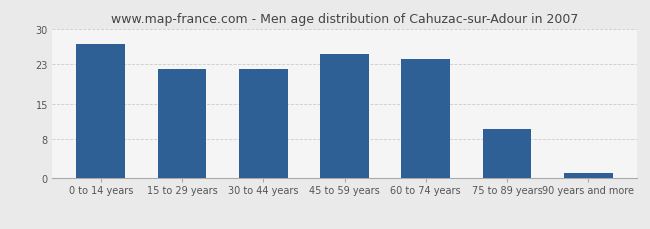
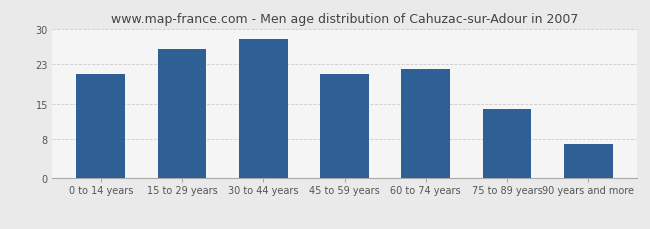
0 to 14 years: 27 -> 21
15 to 29 years: 22 -> 26
30 to 44 years: 22 -> 28
45 to 59 years: 25 -> 21
60 to 74 years: 24 -> 22
75 to 89 years: 10 -> 14
90 years and more: 1 -> 7
